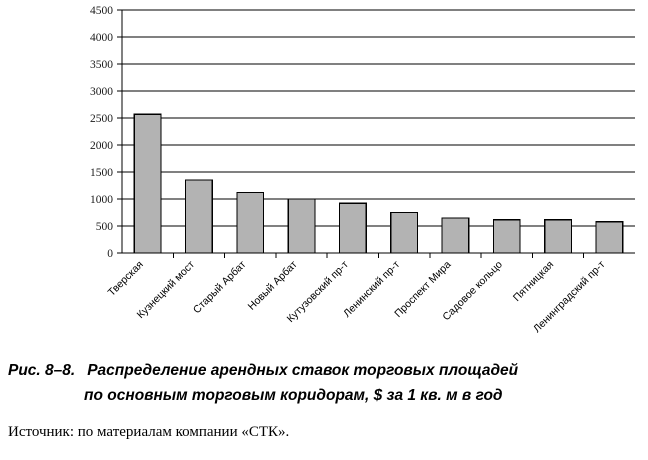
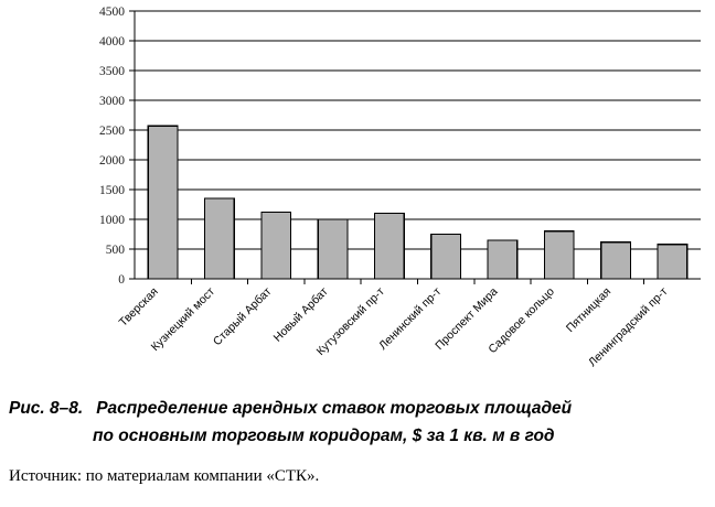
Кутузовский пр-т: 900 -> 1100
Садовое кольцо: 600 -> 800
